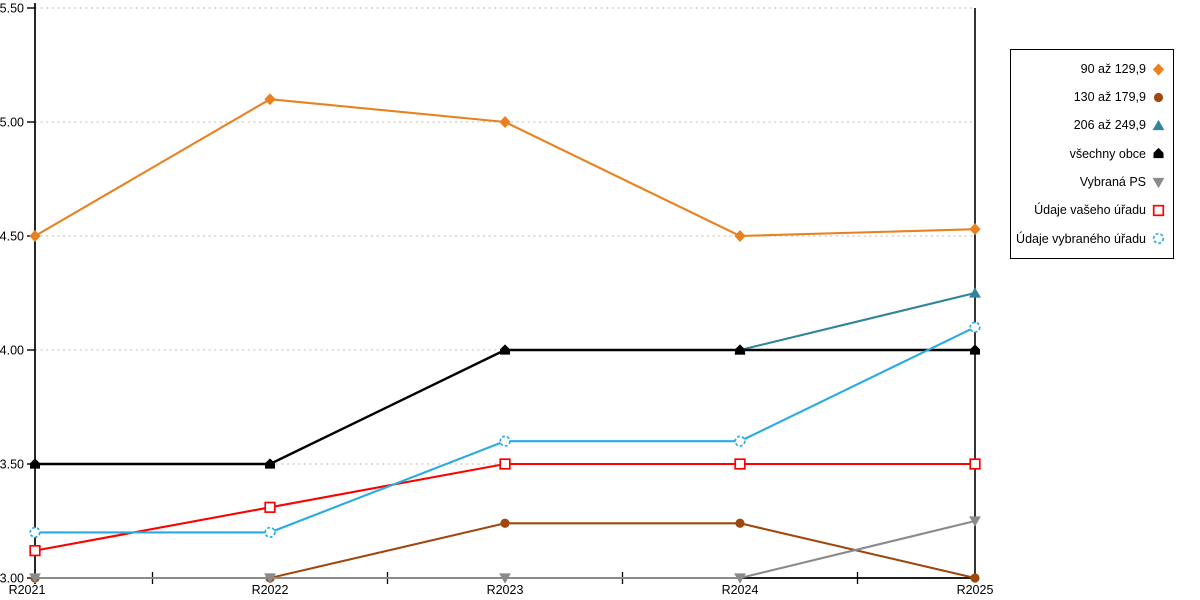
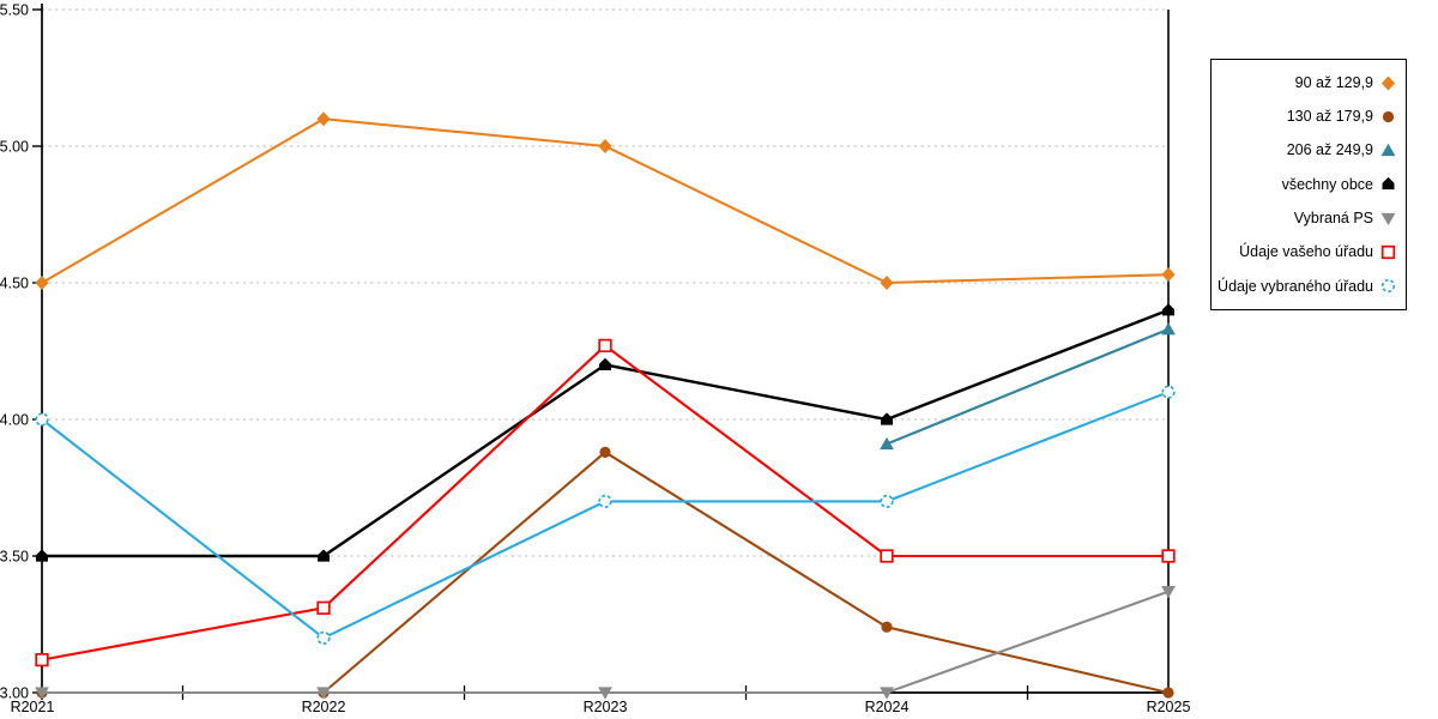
Údaje vybraného úřadu/R2021: 3.2 -> 4.0
130 až 179,9/R2023: 3.24 -> 3.88
všechny obce/R2023: 4.0 -> 4.2
Údaje vašeho úřadu/R2023: 3.50 -> 4.27
Údaje vybraného úřadu/R2023: 3.6 -> 3.7
206 až 249,9/R2024: 4.00 -> 3.91
Údaje vybraného úřadu/R2024: 3.6 -> 3.7
206 až 249,9/R2025: 4.25 -> 4.33
všechny obce/R2025: 4.0 -> 4.4
Vybraná PS/R2025: 3.25 -> 3.37
